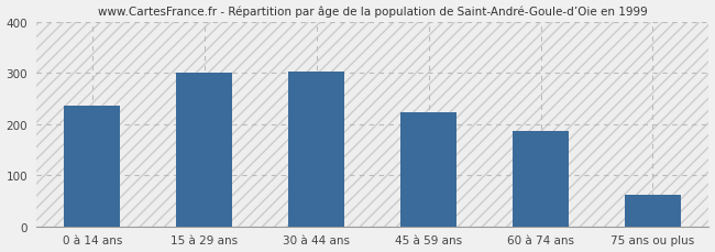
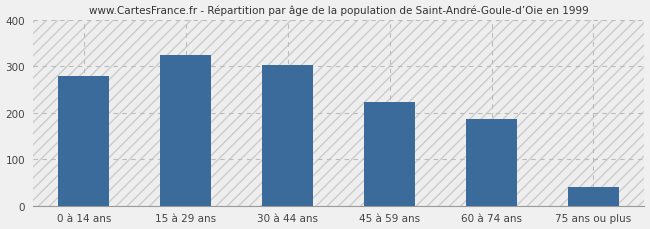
0 à 14 ans: 236 -> 280
15 à 29 ans: 301 -> 325
75 ans ou plus: 62 -> 40
